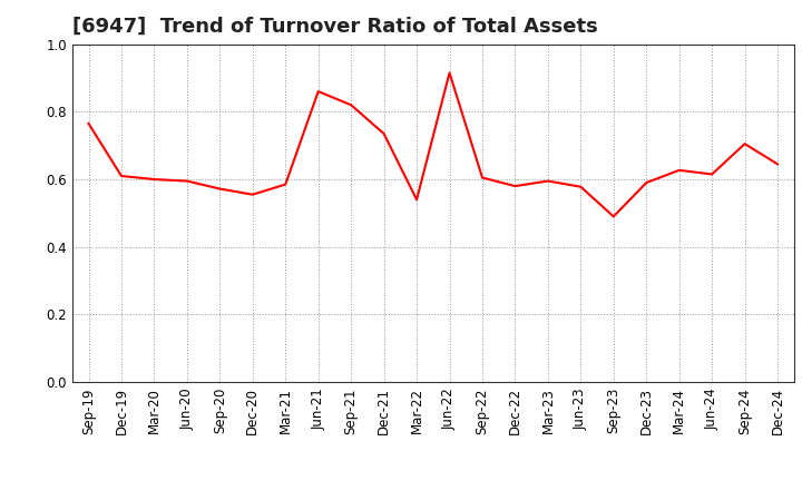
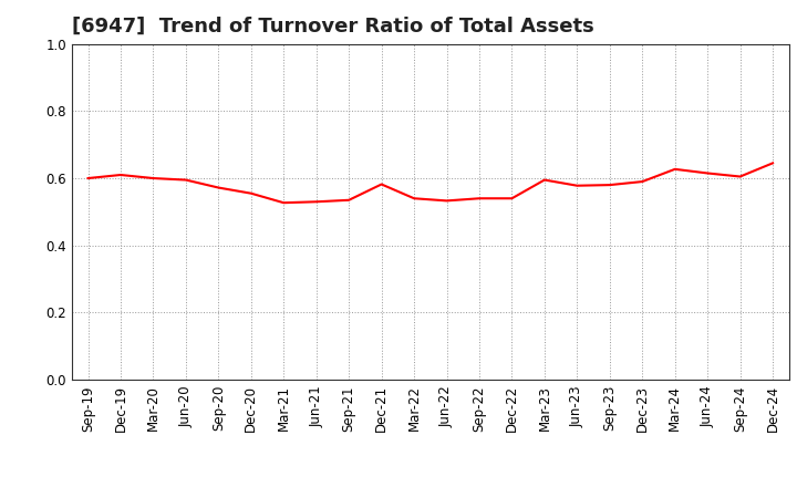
Sep-19: 0.765 -> 0.600
Mar-21: 0.585 -> 0.527
Jun-21: 0.860 -> 0.530
Sep-21: 0.820 -> 0.535
Dec-21: 0.735 -> 0.582
Jun-22: 0.915 -> 0.533
Sep-22: 0.605 -> 0.540
Dec-22: 0.580 -> 0.540
Sep-23: 0.490 -> 0.580
Sep-24: 0.705 -> 0.605
